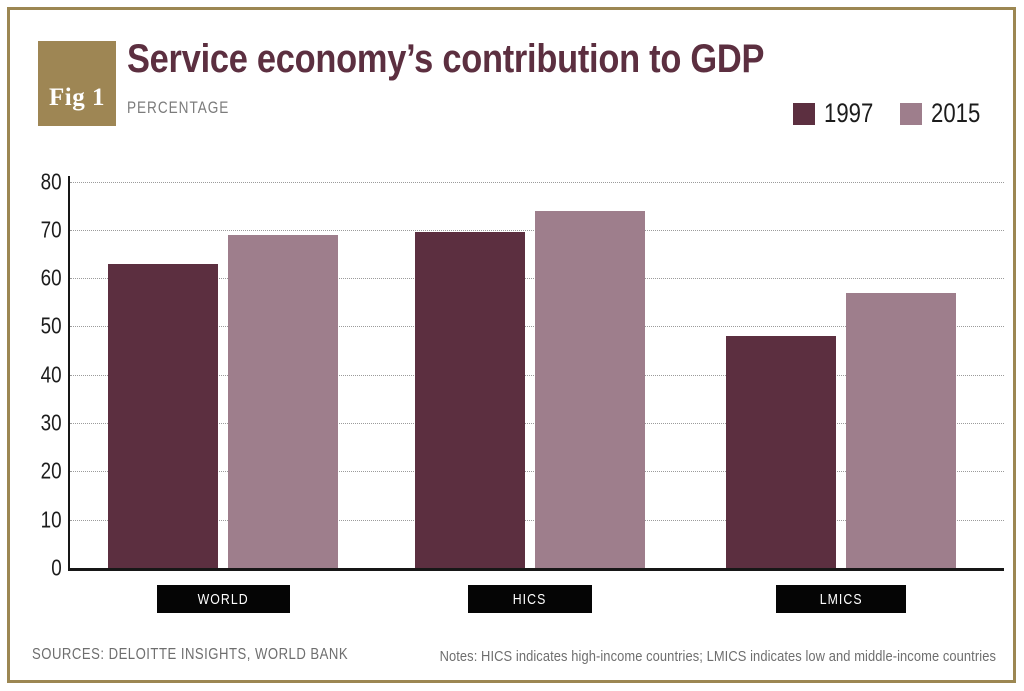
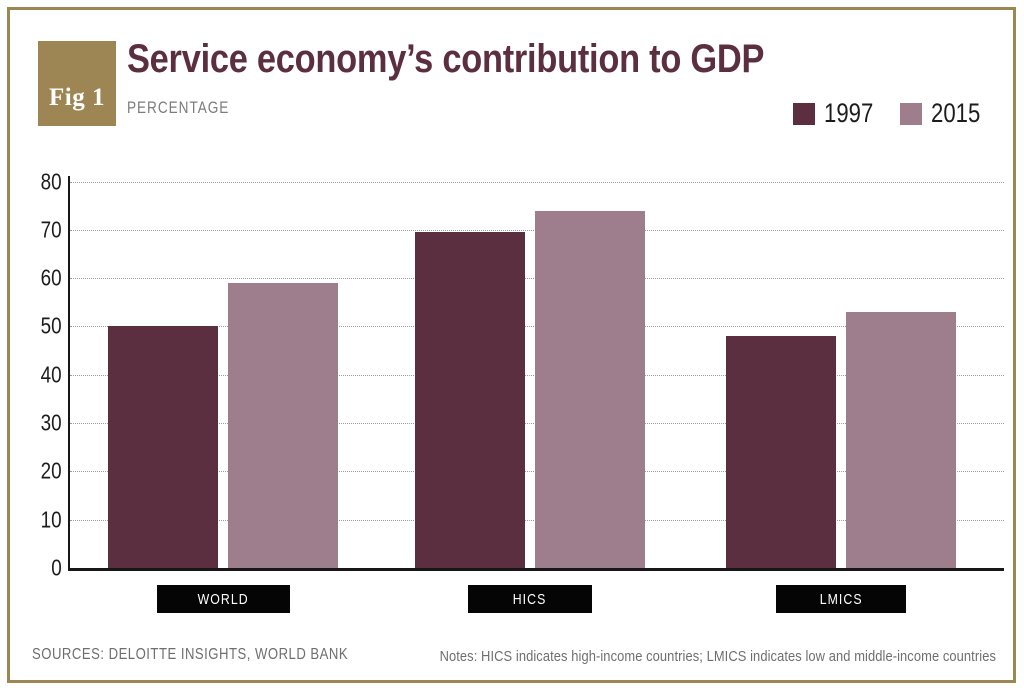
1997/WORLD: 63 -> 50
2015/WORLD: 69 -> 59
2015/LMICS: 57 -> 53
